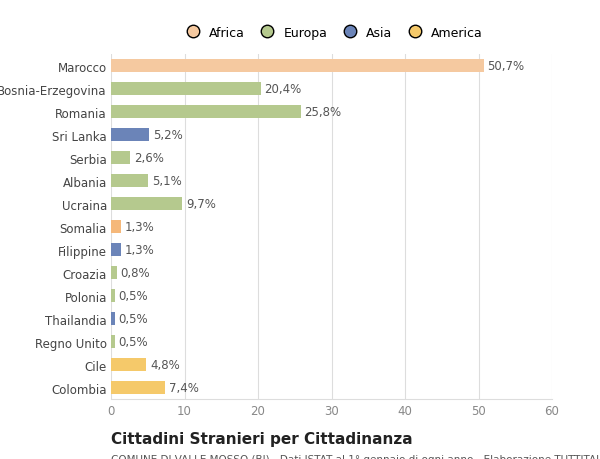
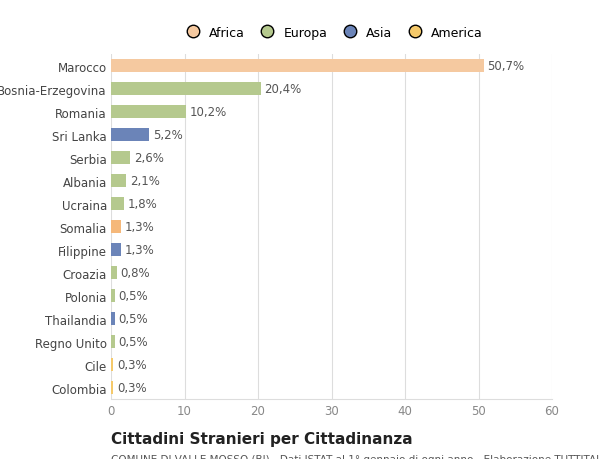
Romania: 25,8% -> 10,2%
Albania: 5,1% -> 2,1%
Ucraina: 9,7% -> 1,8%
Cile: 4,8% -> 0,3%
Colombia: 7,4% -> 0,3%
